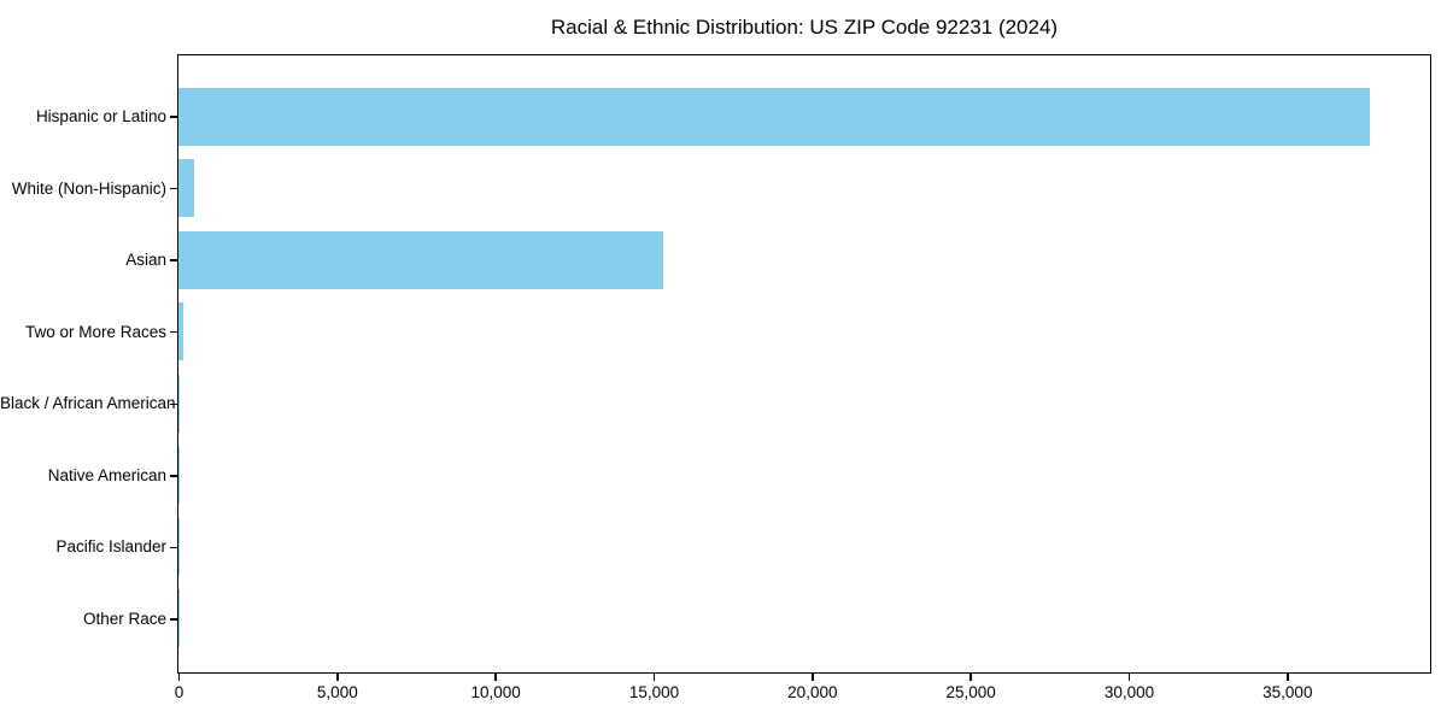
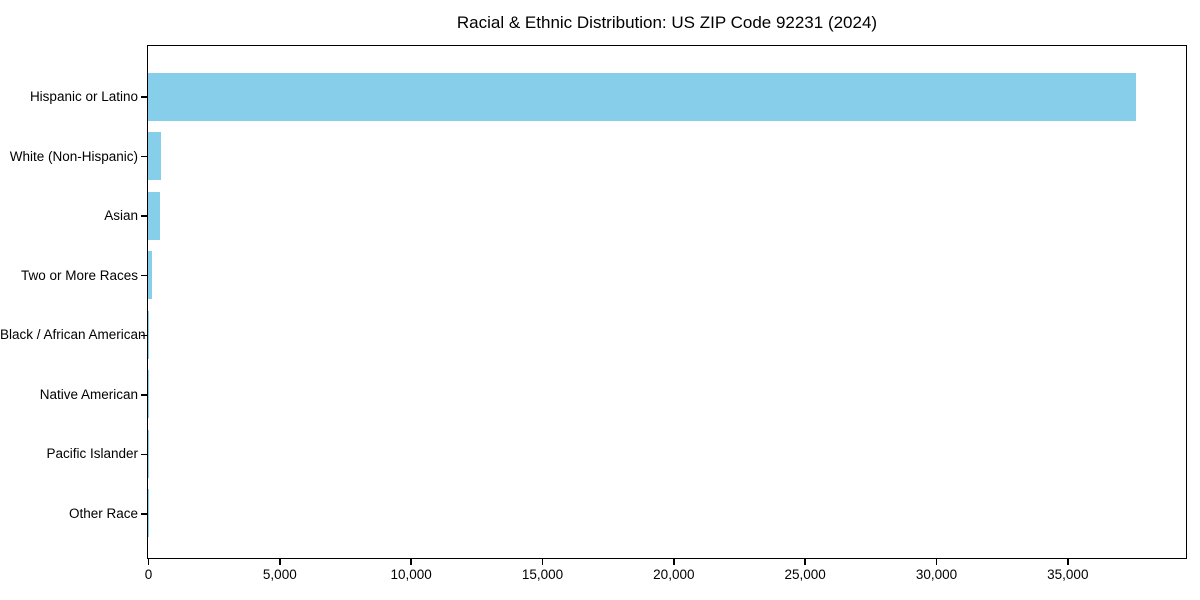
Asian: 15300 -> 400
